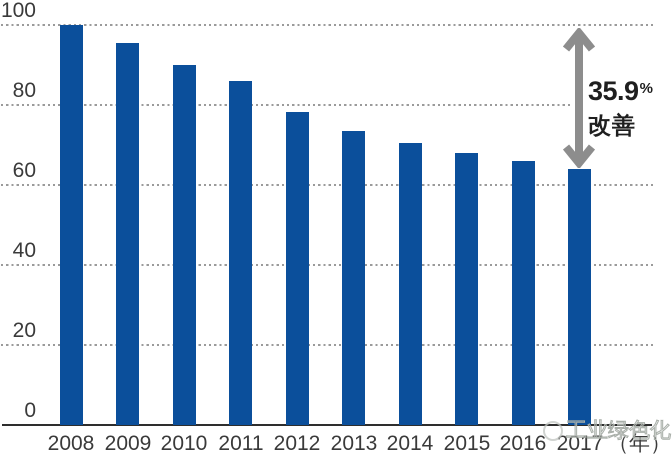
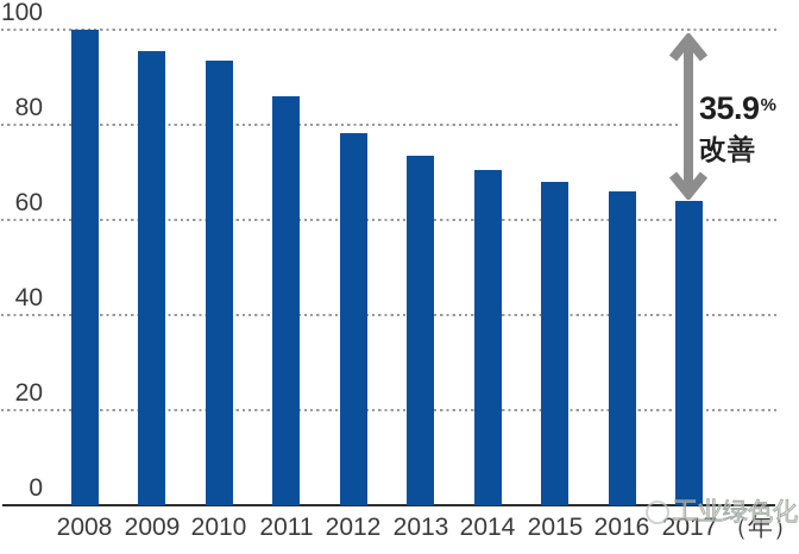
2010: 90 -> 94
